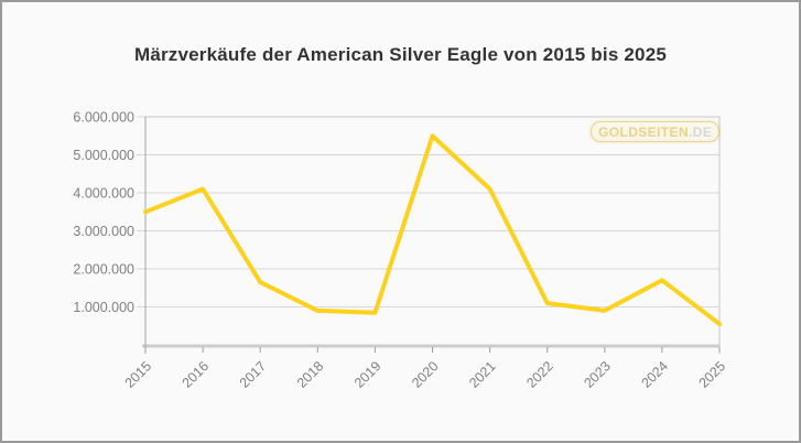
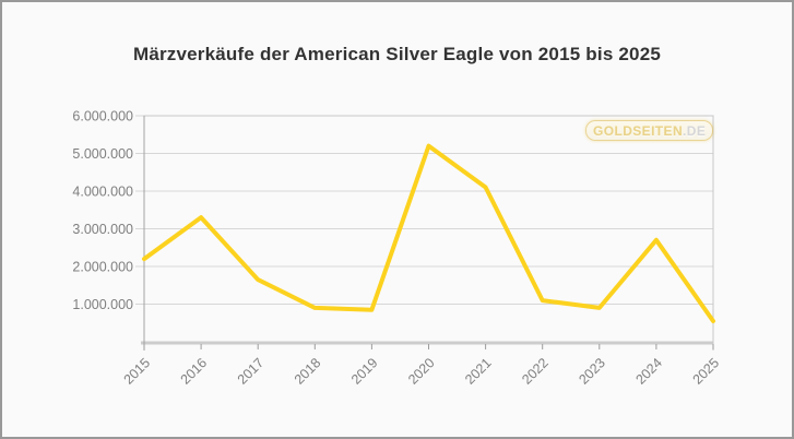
2015: 3500000 -> 2200000
2016: 4100000 -> 3300000
2020: 5500000 -> 5200000
2024: 1700000 -> 2700000
